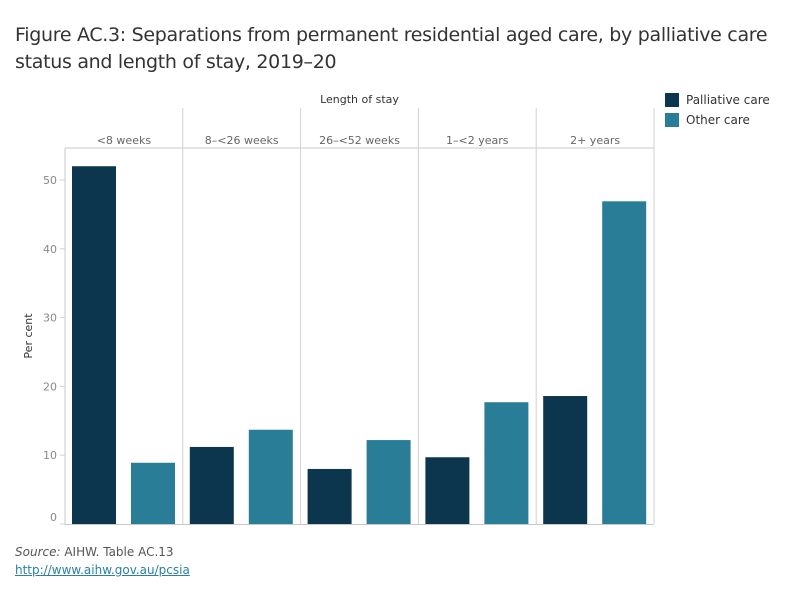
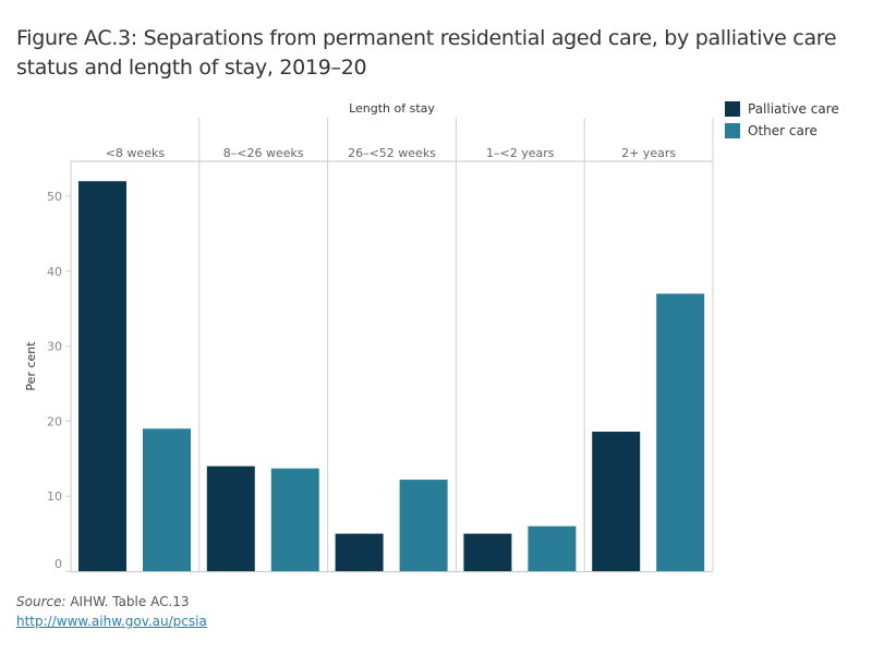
Other care/<8 weeks: 9 -> 19
Palliative care/8–<26 weeks: 11 -> 14
Palliative care/26–<52 weeks: 8 -> 5
Palliative care/1–<2 years: 10 -> 5
Other care/1–<2 years: 18 -> 6
Other care/2+ years: 47 -> 37
